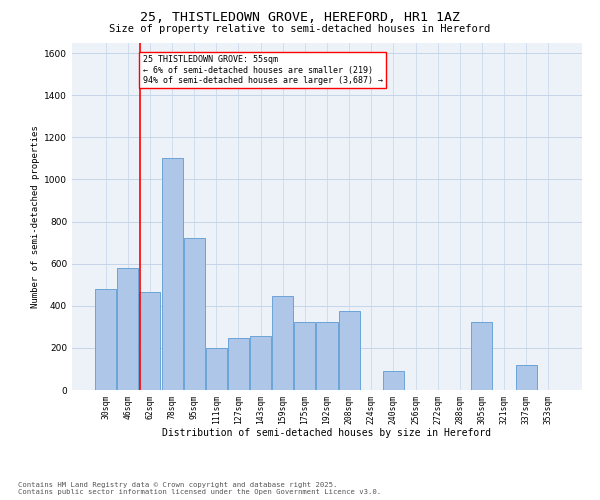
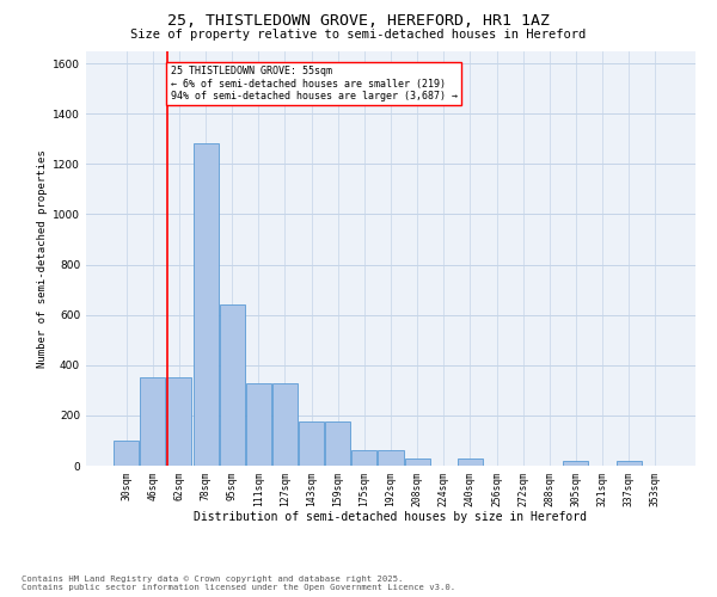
30sqm: 480 -> 100
46sqm: 580 -> 350
62sqm: 465 -> 350
78sqm: 1100 -> 1280
95sqm: 720 -> 640
111sqm: 200 -> 330
127sqm: 245 -> 330
143sqm: 255 -> 175
159sqm: 445 -> 175
175sqm: 325 -> 60
192sqm: 325 -> 60
208sqm: 375 -> 30
240sqm: 90 -> 30
305sqm: 325 -> 20
337sqm: 120 -> 20
